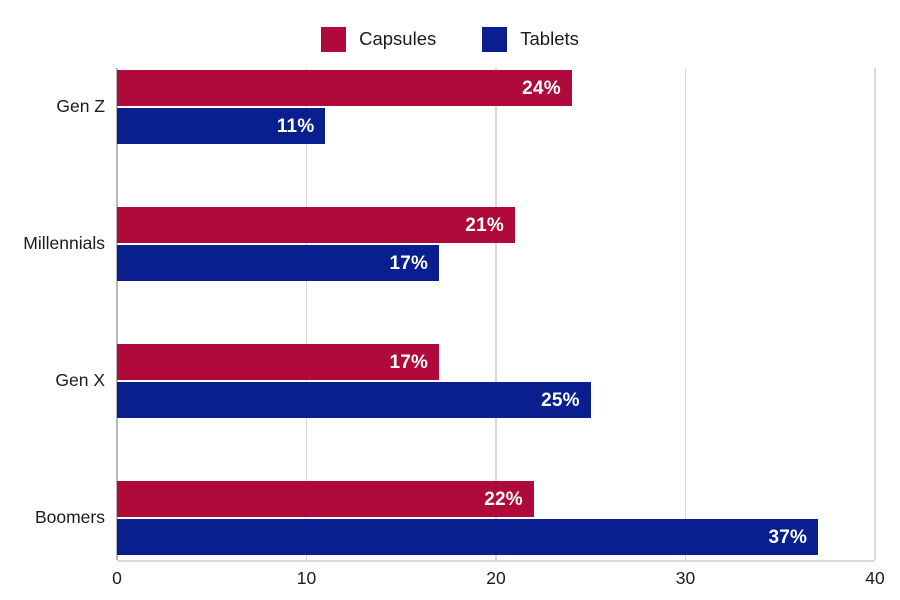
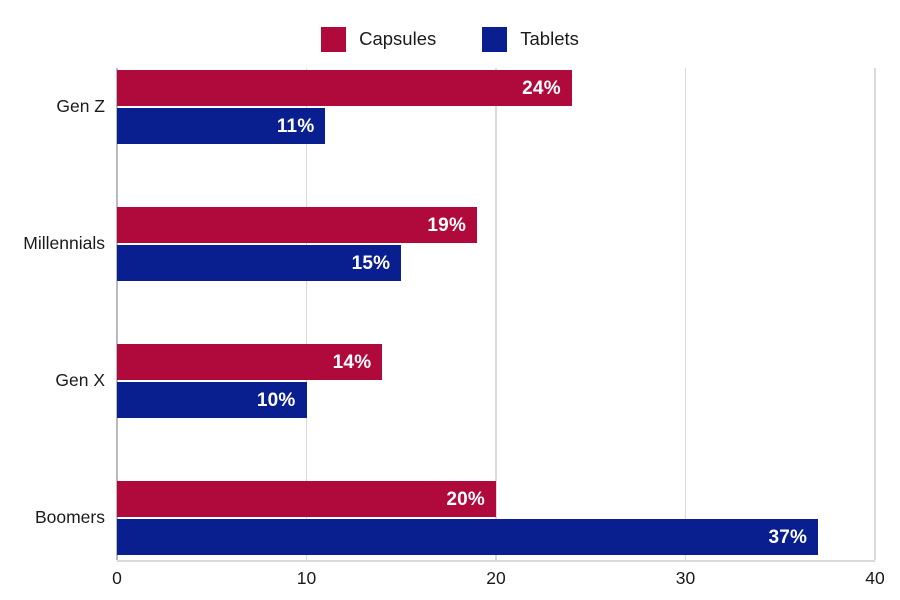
Capsules/Millennials: 21% -> 19%
Tablets/Millennials: 17% -> 15%
Capsules/Gen X: 17% -> 14%
Tablets/Gen X: 25% -> 10%
Capsules/Boomers: 22% -> 20%
